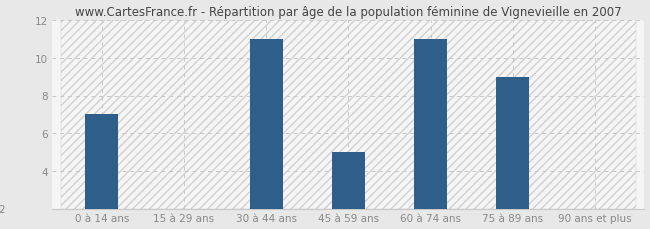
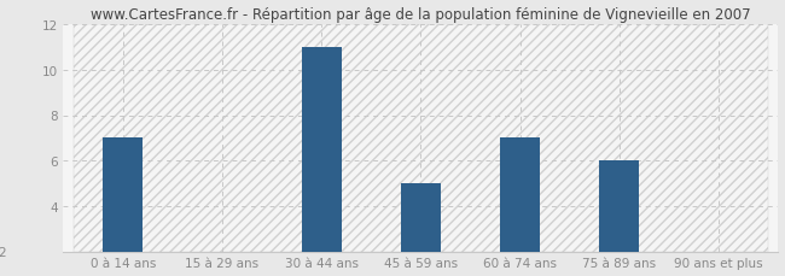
60 à 74 ans: 11 -> 7
75 à 89 ans: 9 -> 6
